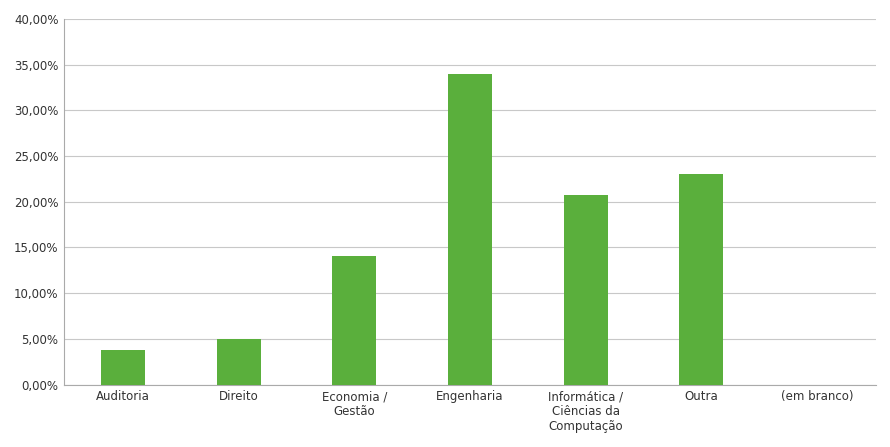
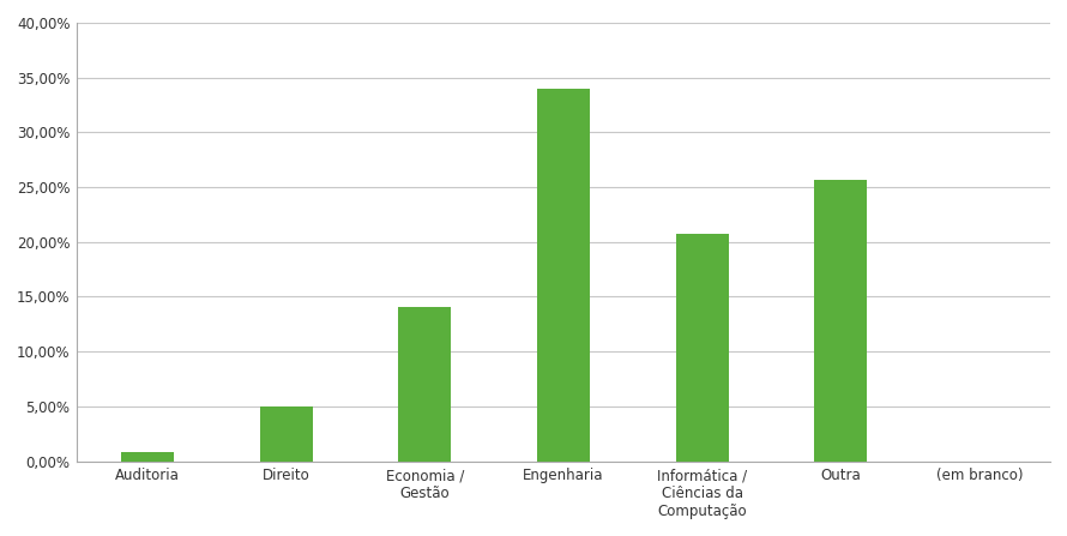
Auditoria: 3,8% -> 0,8%
Outra: 23,0% -> 25,7%
